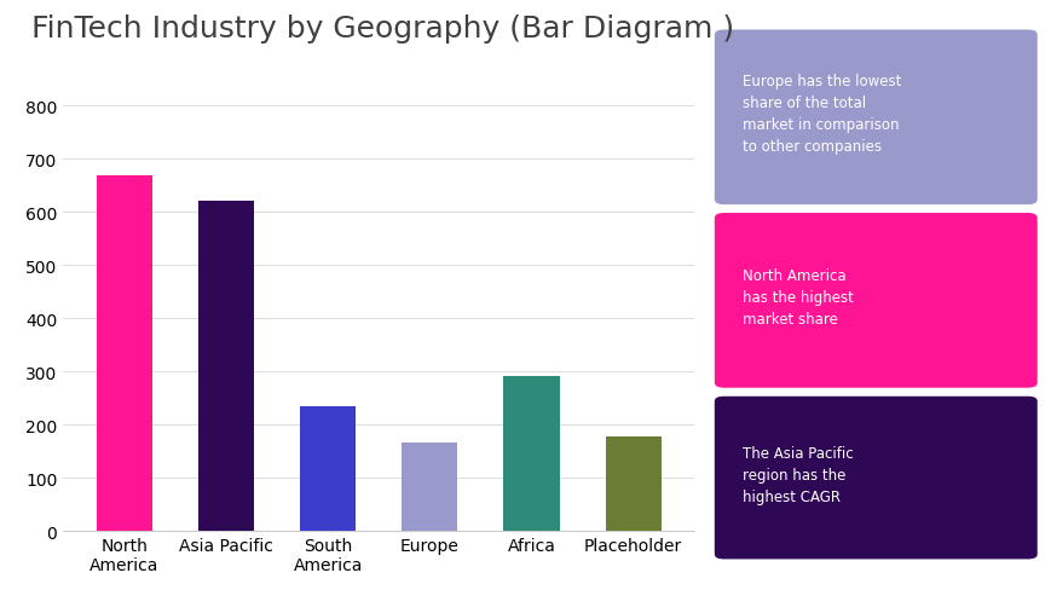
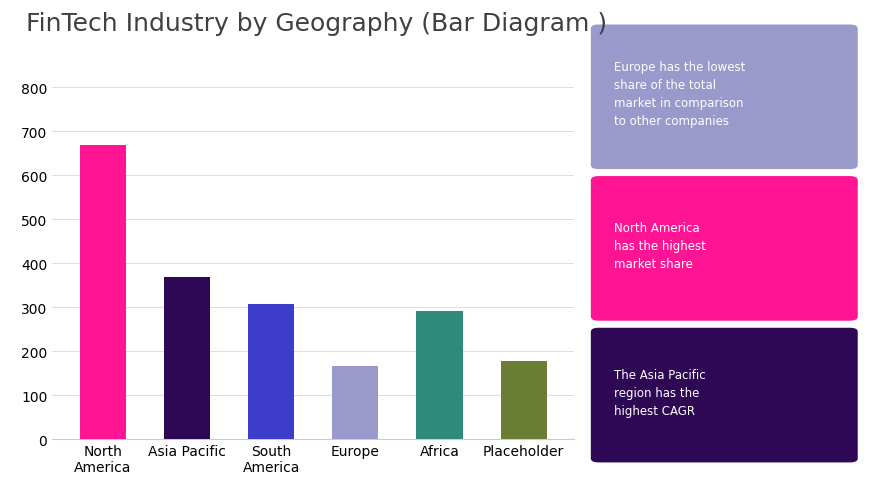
Asia Pacific: 620 -> 368
South America: 235 -> 308
